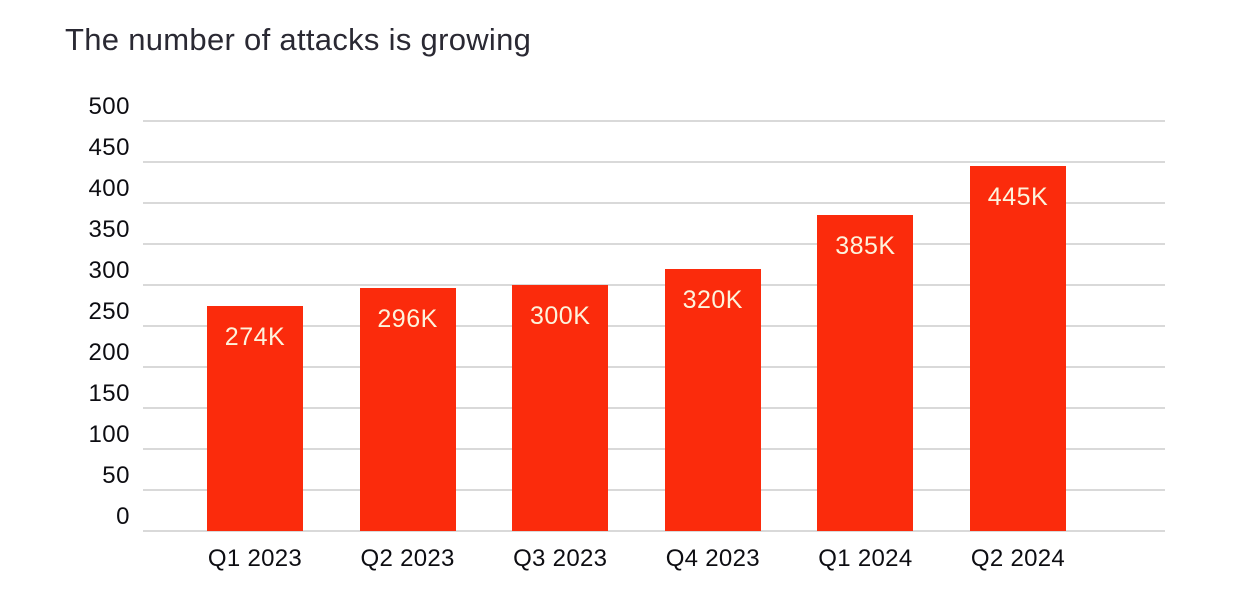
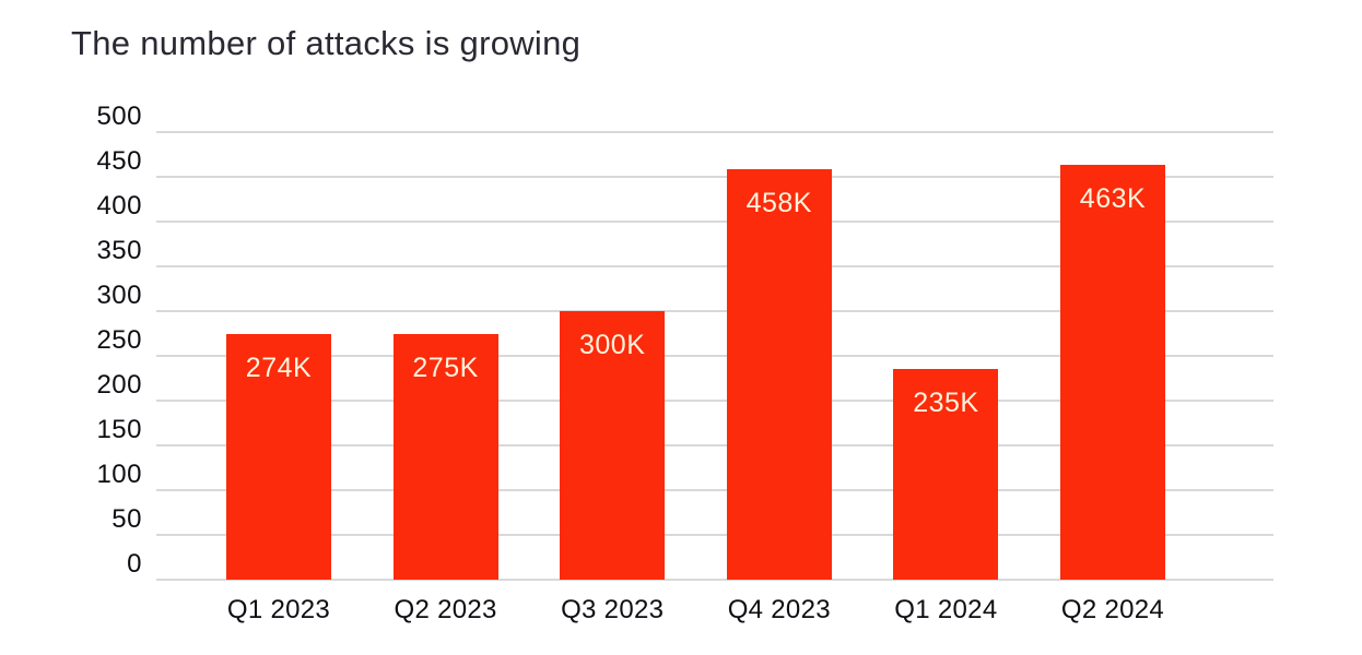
Q2 2023: 296K -> 275K
Q4 2023: 320K -> 458K
Q1 2024: 385K -> 235K
Q2 2024: 445K -> 463K
